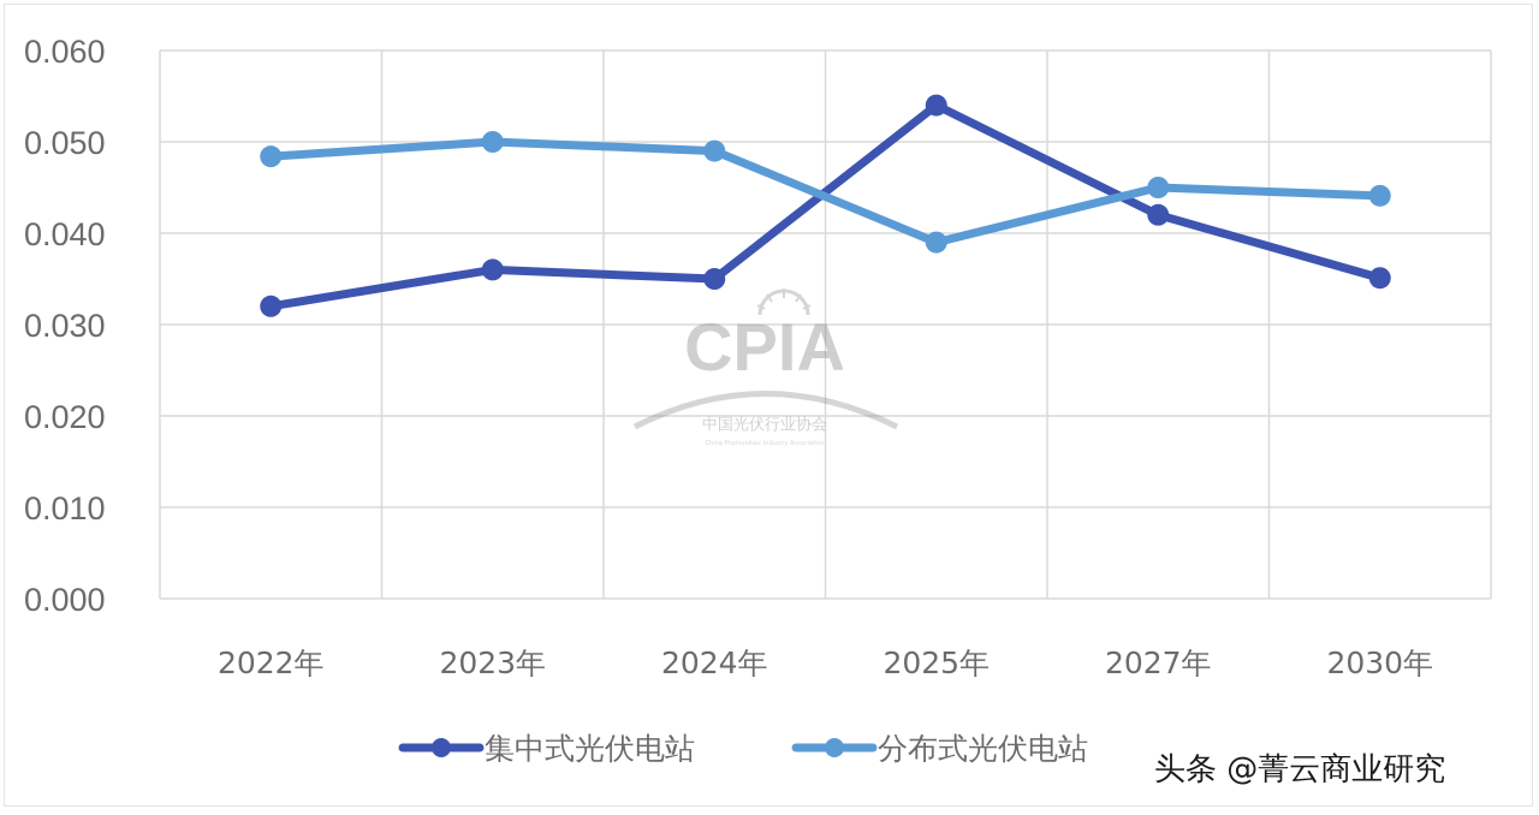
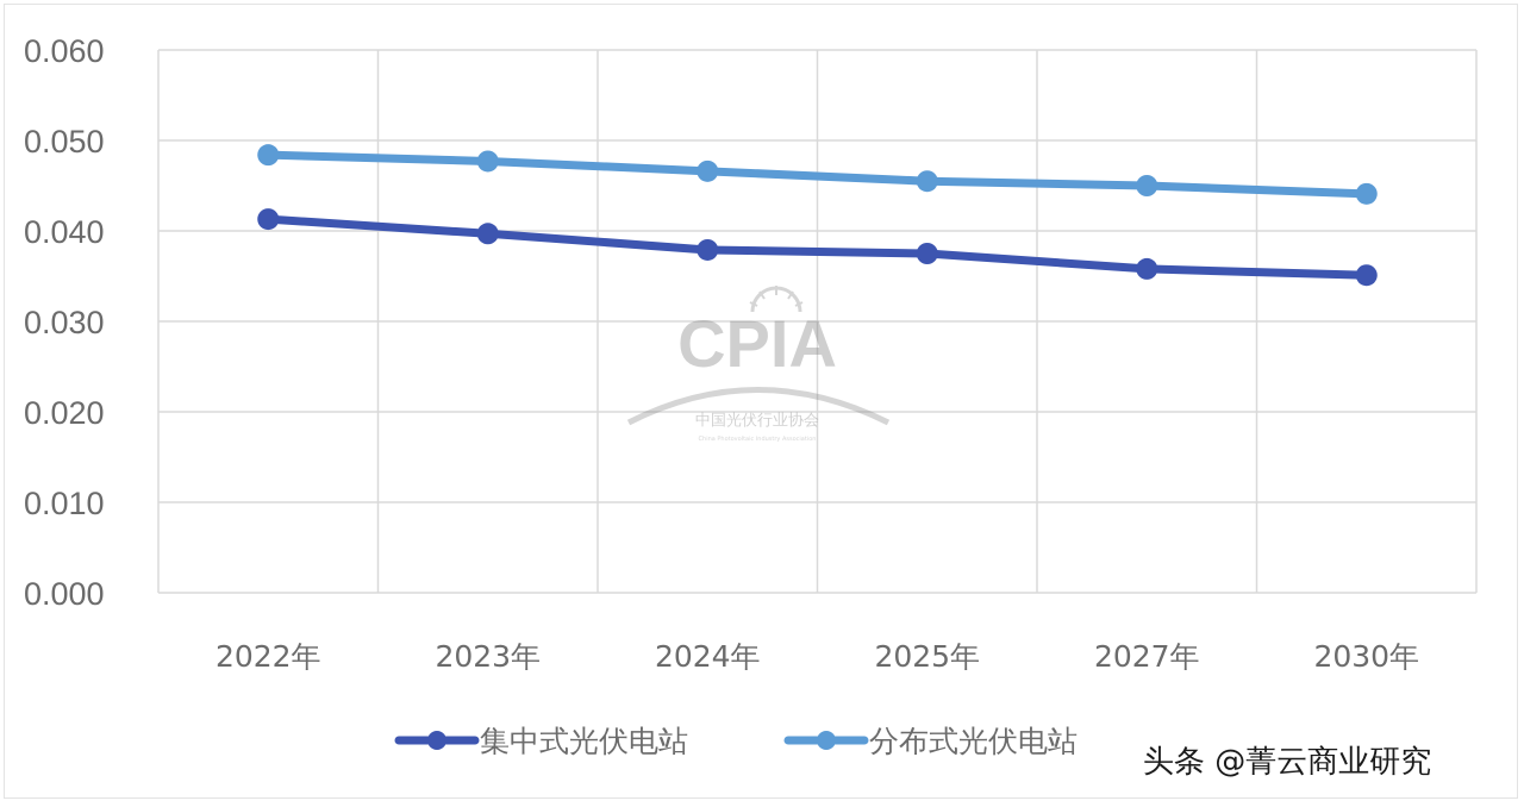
集中式光伏电站/2022年: 0.032 -> 0.041
集中式光伏电站/2023年: 0.036 -> 0.040
分布式光伏电站/2023年: 0.050 -> 0.048
集中式光伏电站/2024年: 0.035 -> 0.038
分布式光伏电站/2024年: 0.049 -> 0.047
集中式光伏电站/2025年: 0.054 -> 0.037
分布式光伏电站/2025年: 0.039 -> 0.045
集中式光伏电站/2027年: 0.042 -> 0.036
